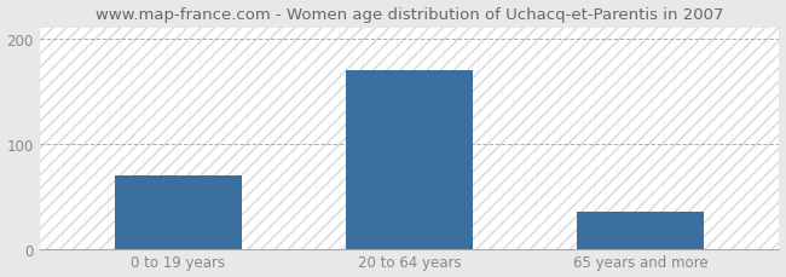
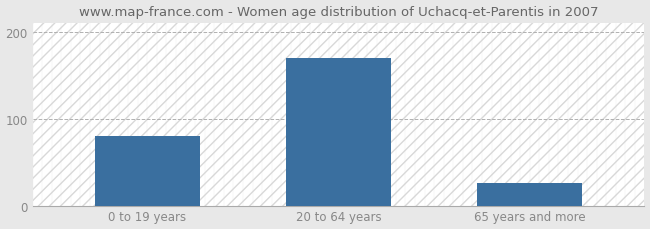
0 to 19 years: 70 -> 80
65 years and more: 35 -> 26
